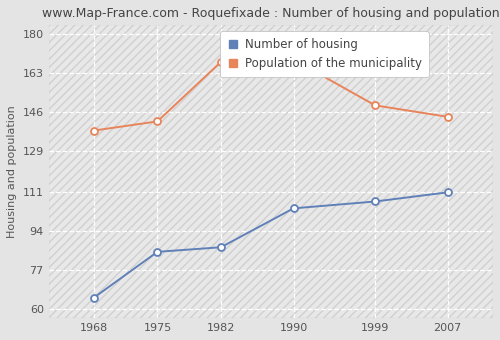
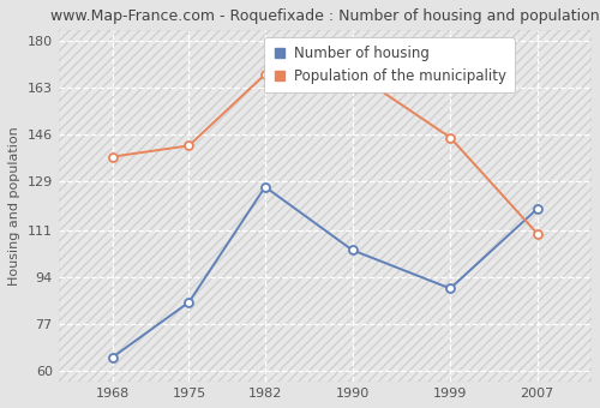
Number of housing/1982: 87 -> 127
Number of housing/1999: 107 -> 90
Population of the municipality/1999: 149 -> 145
Number of housing/2007: 111 -> 119
Population of the municipality/2007: 144 -> 110
